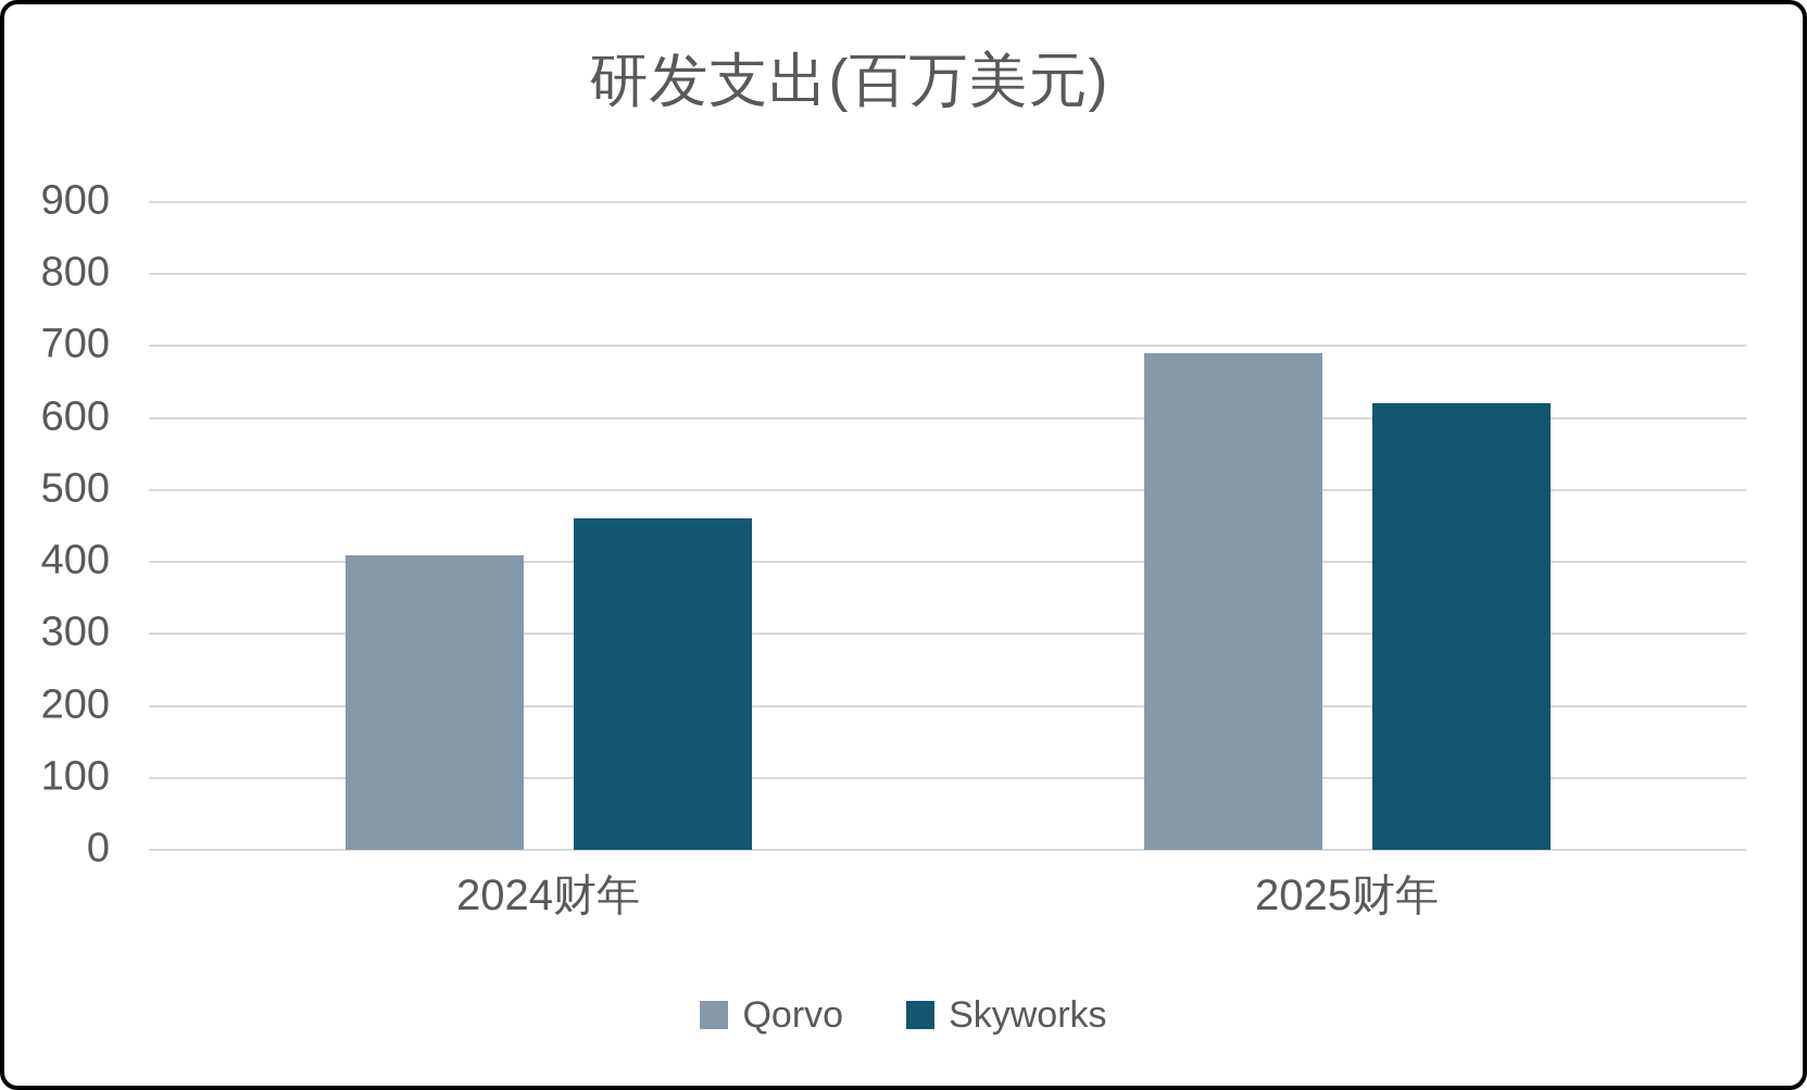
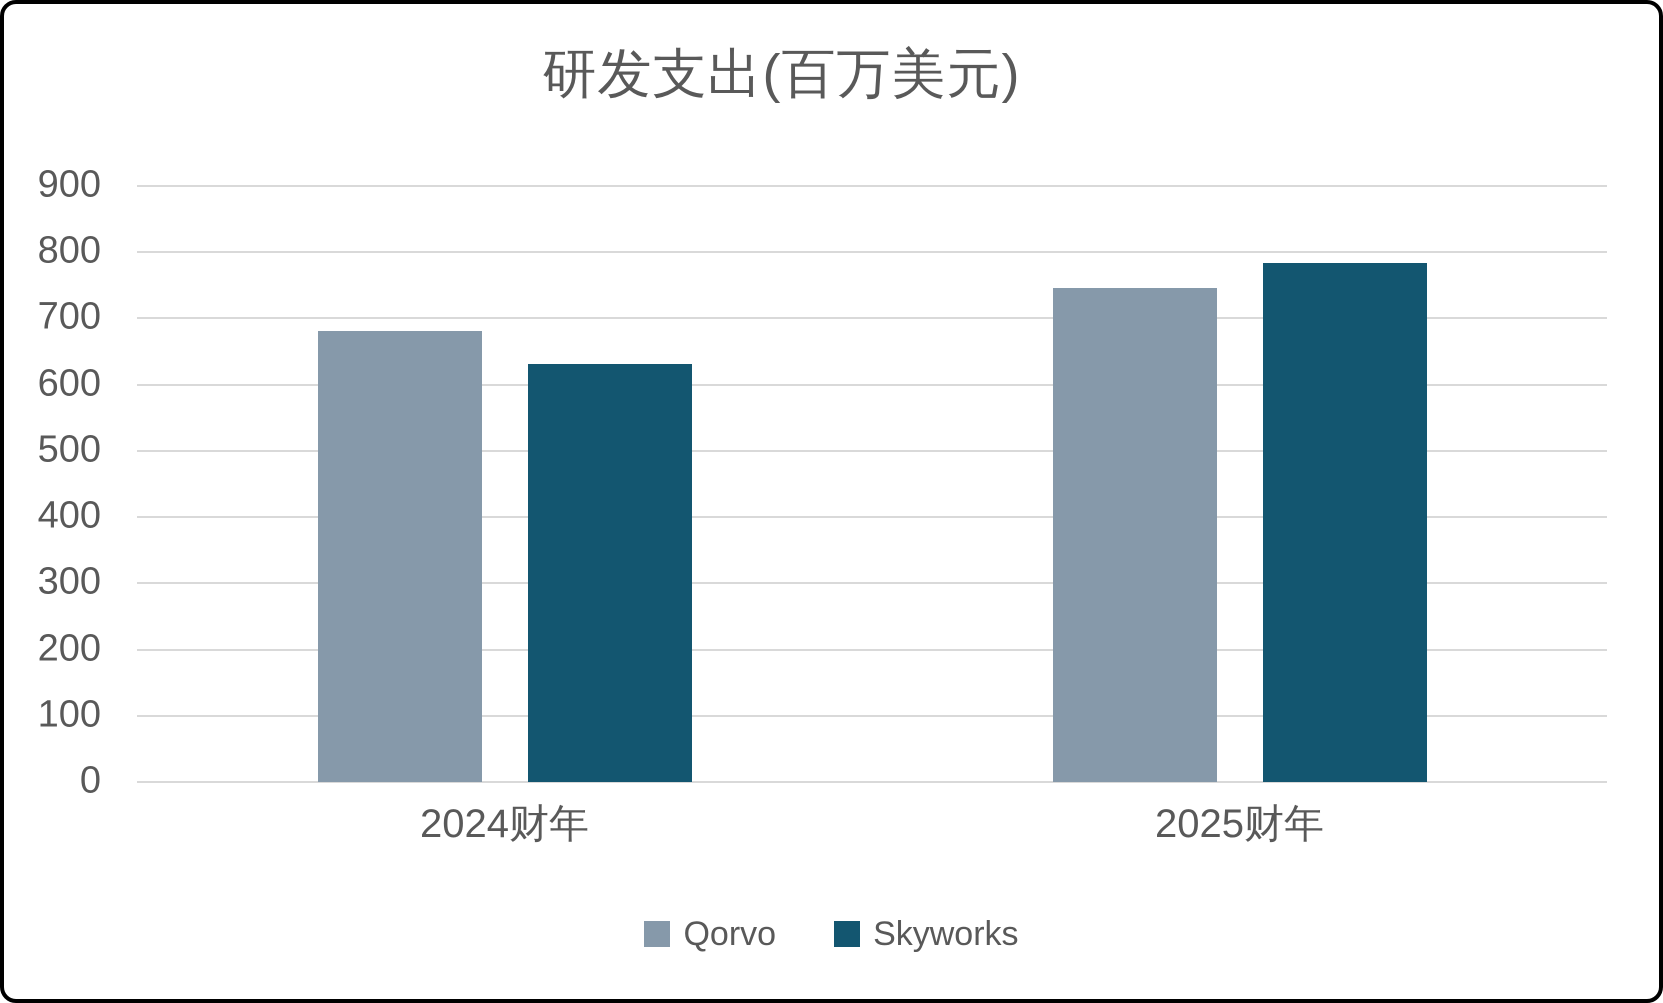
Qorvo/2024财年: 410 -> 680
Skyworks/2024财年: 460 -> 630
Qorvo/2025财年: 690 -> 750
Skyworks/2025财年: 620 -> 780
